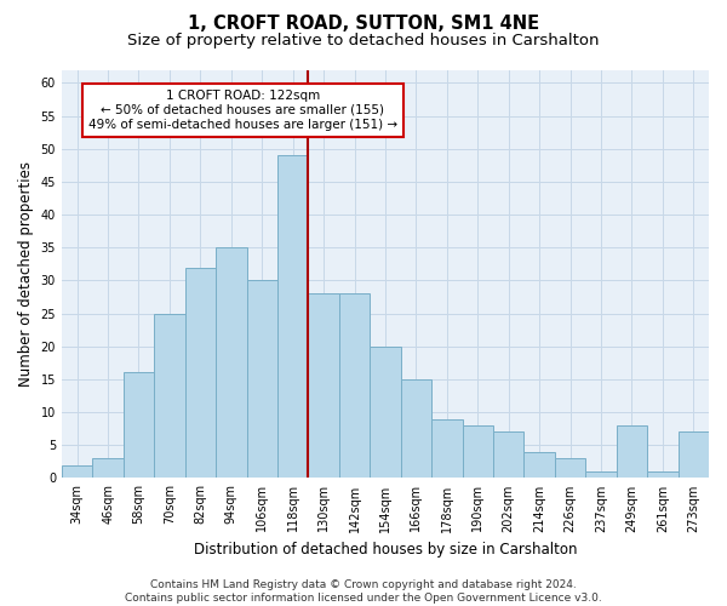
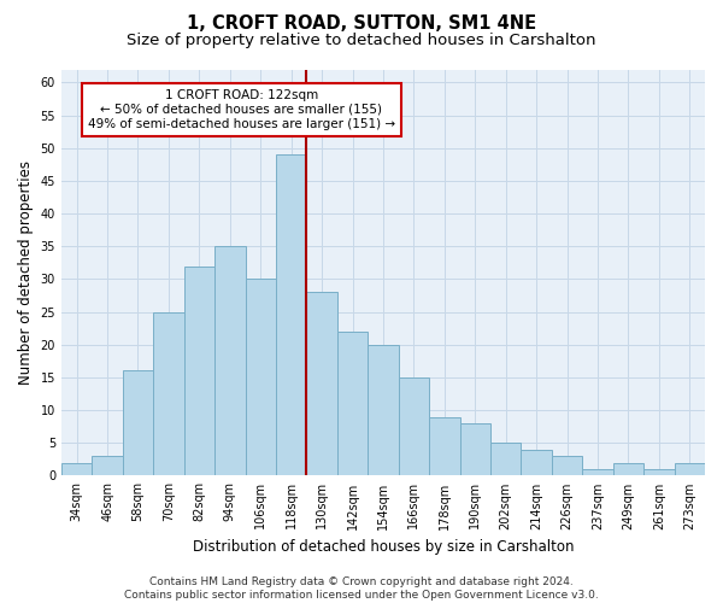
142sqm: 28 -> 22
202sqm: 7 -> 5
249sqm: 8 -> 2
273sqm: 7 -> 2
